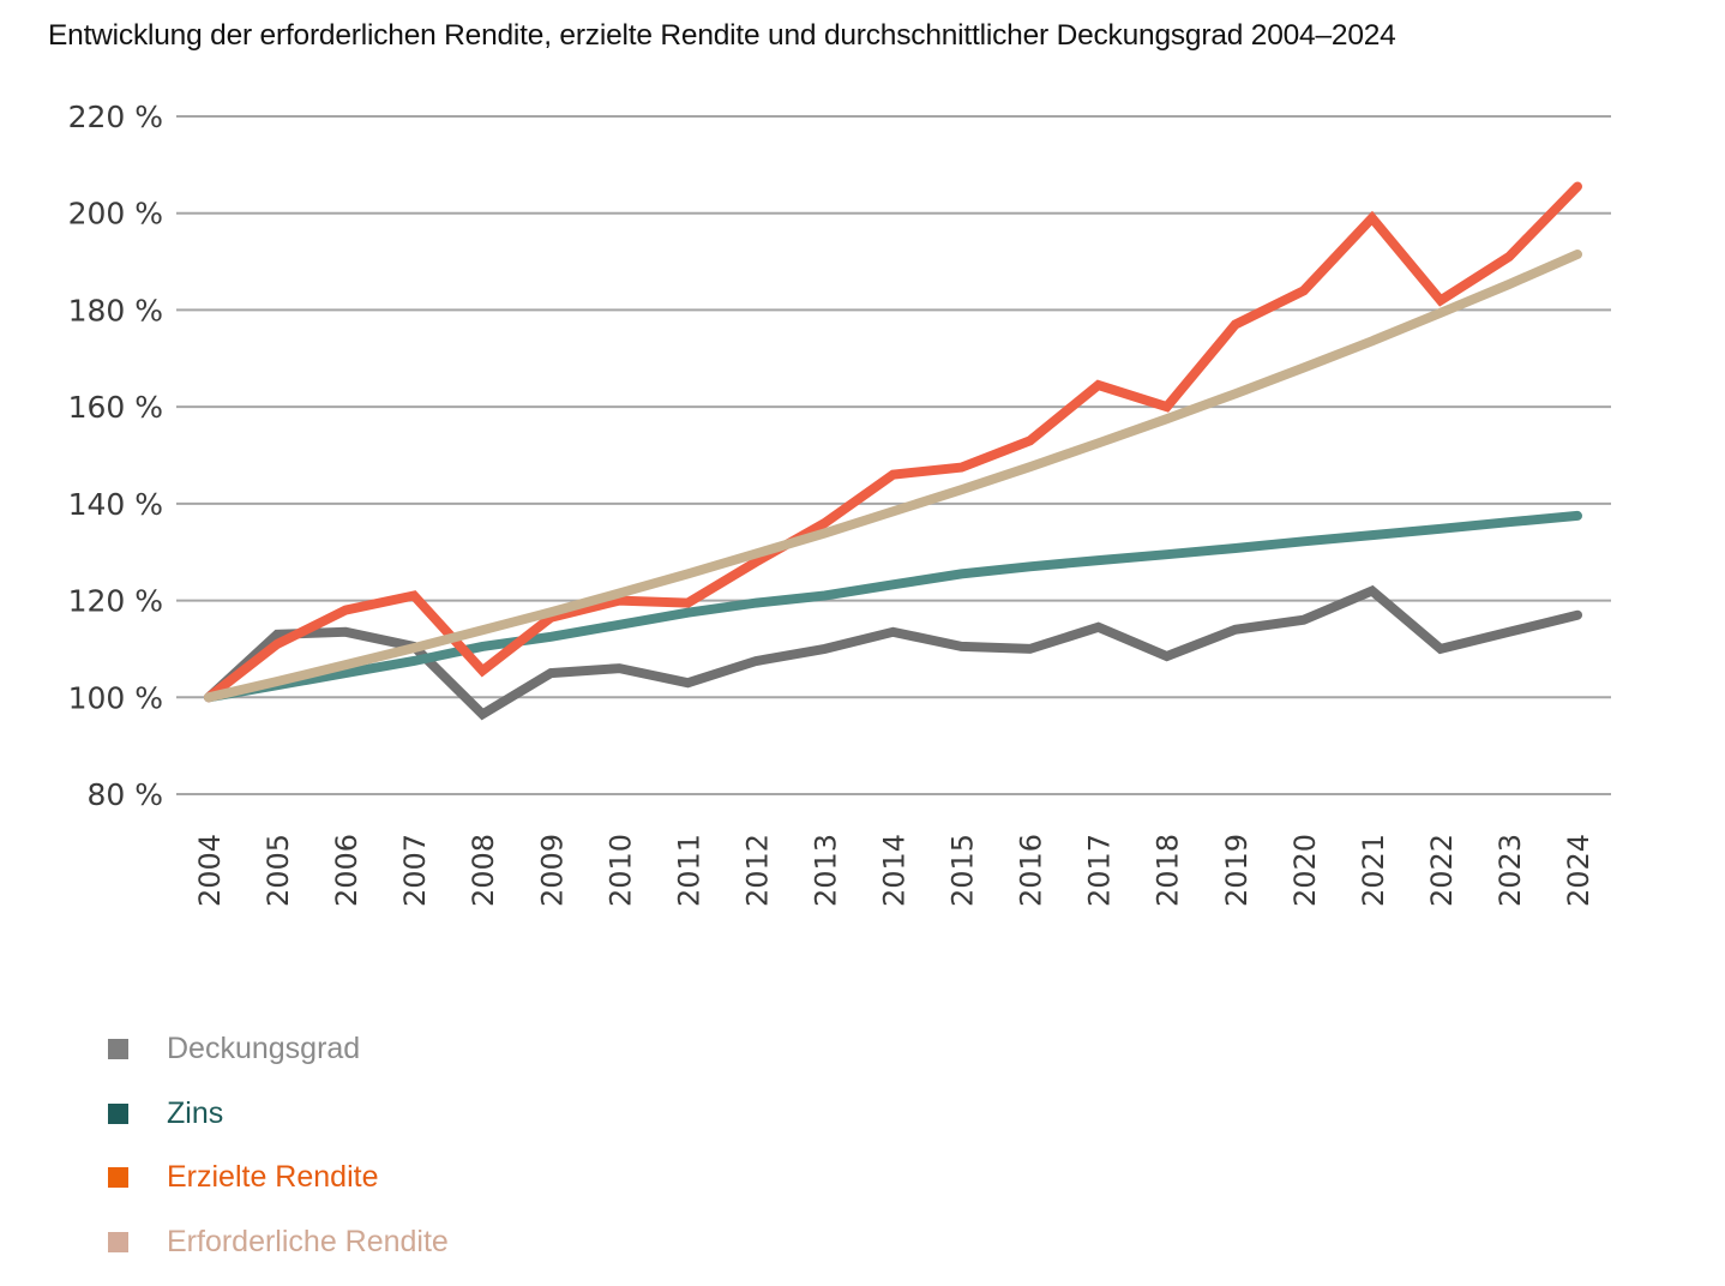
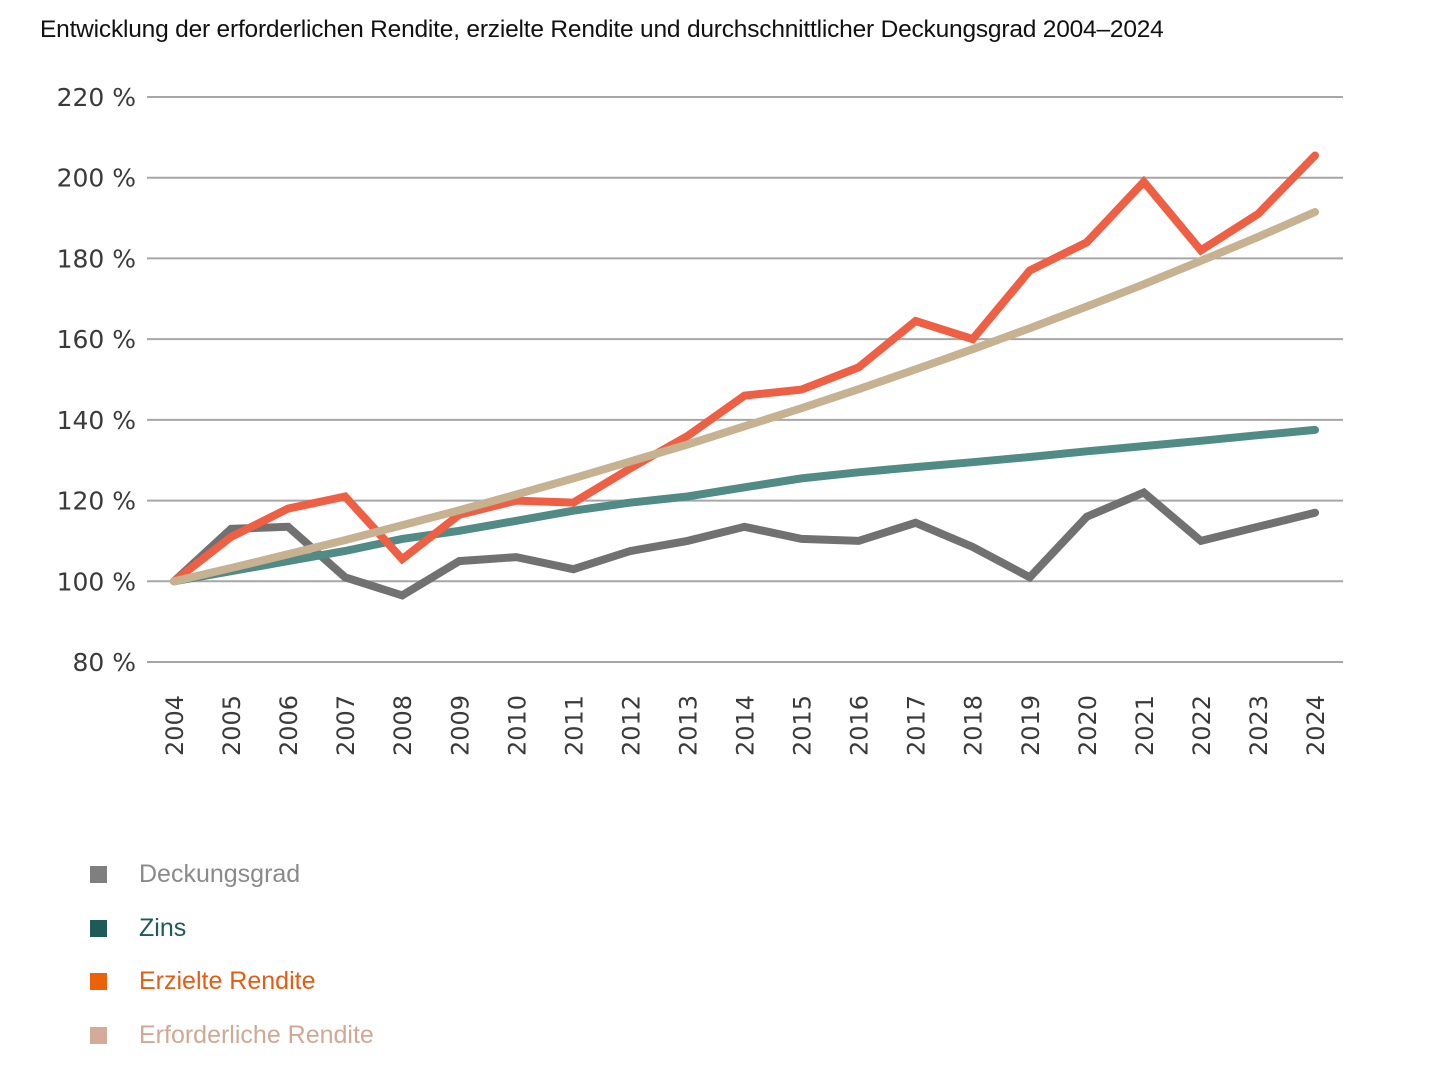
Deckungsgrad/2007: 110% -> 101%
Deckungsgrad/2019: 114% -> 101%
